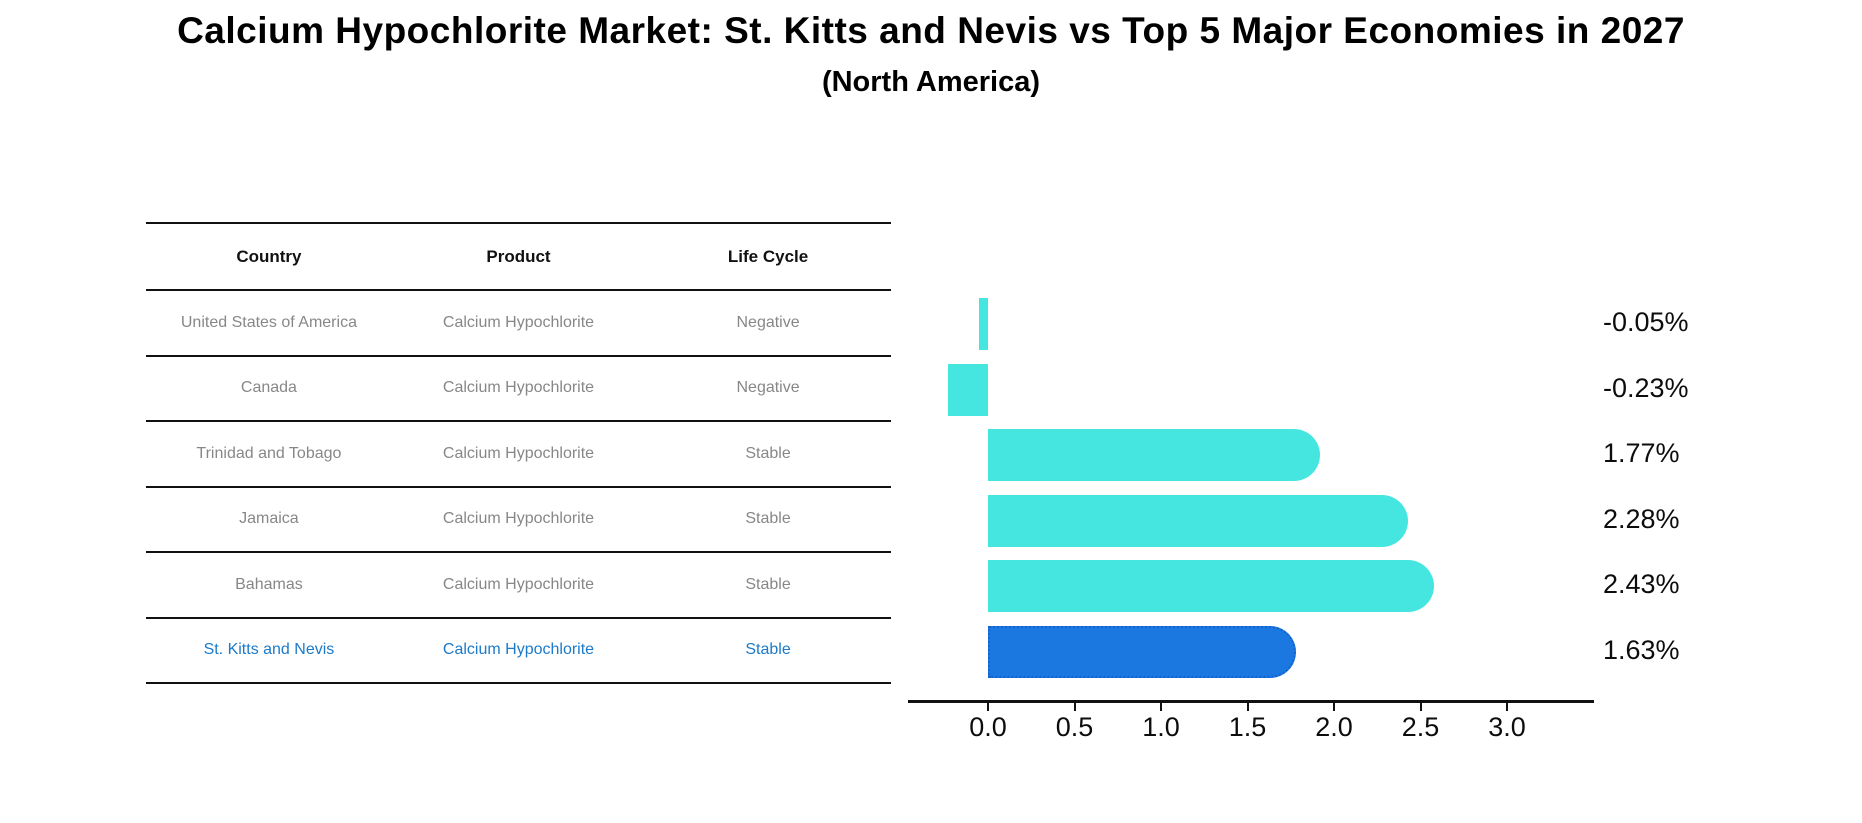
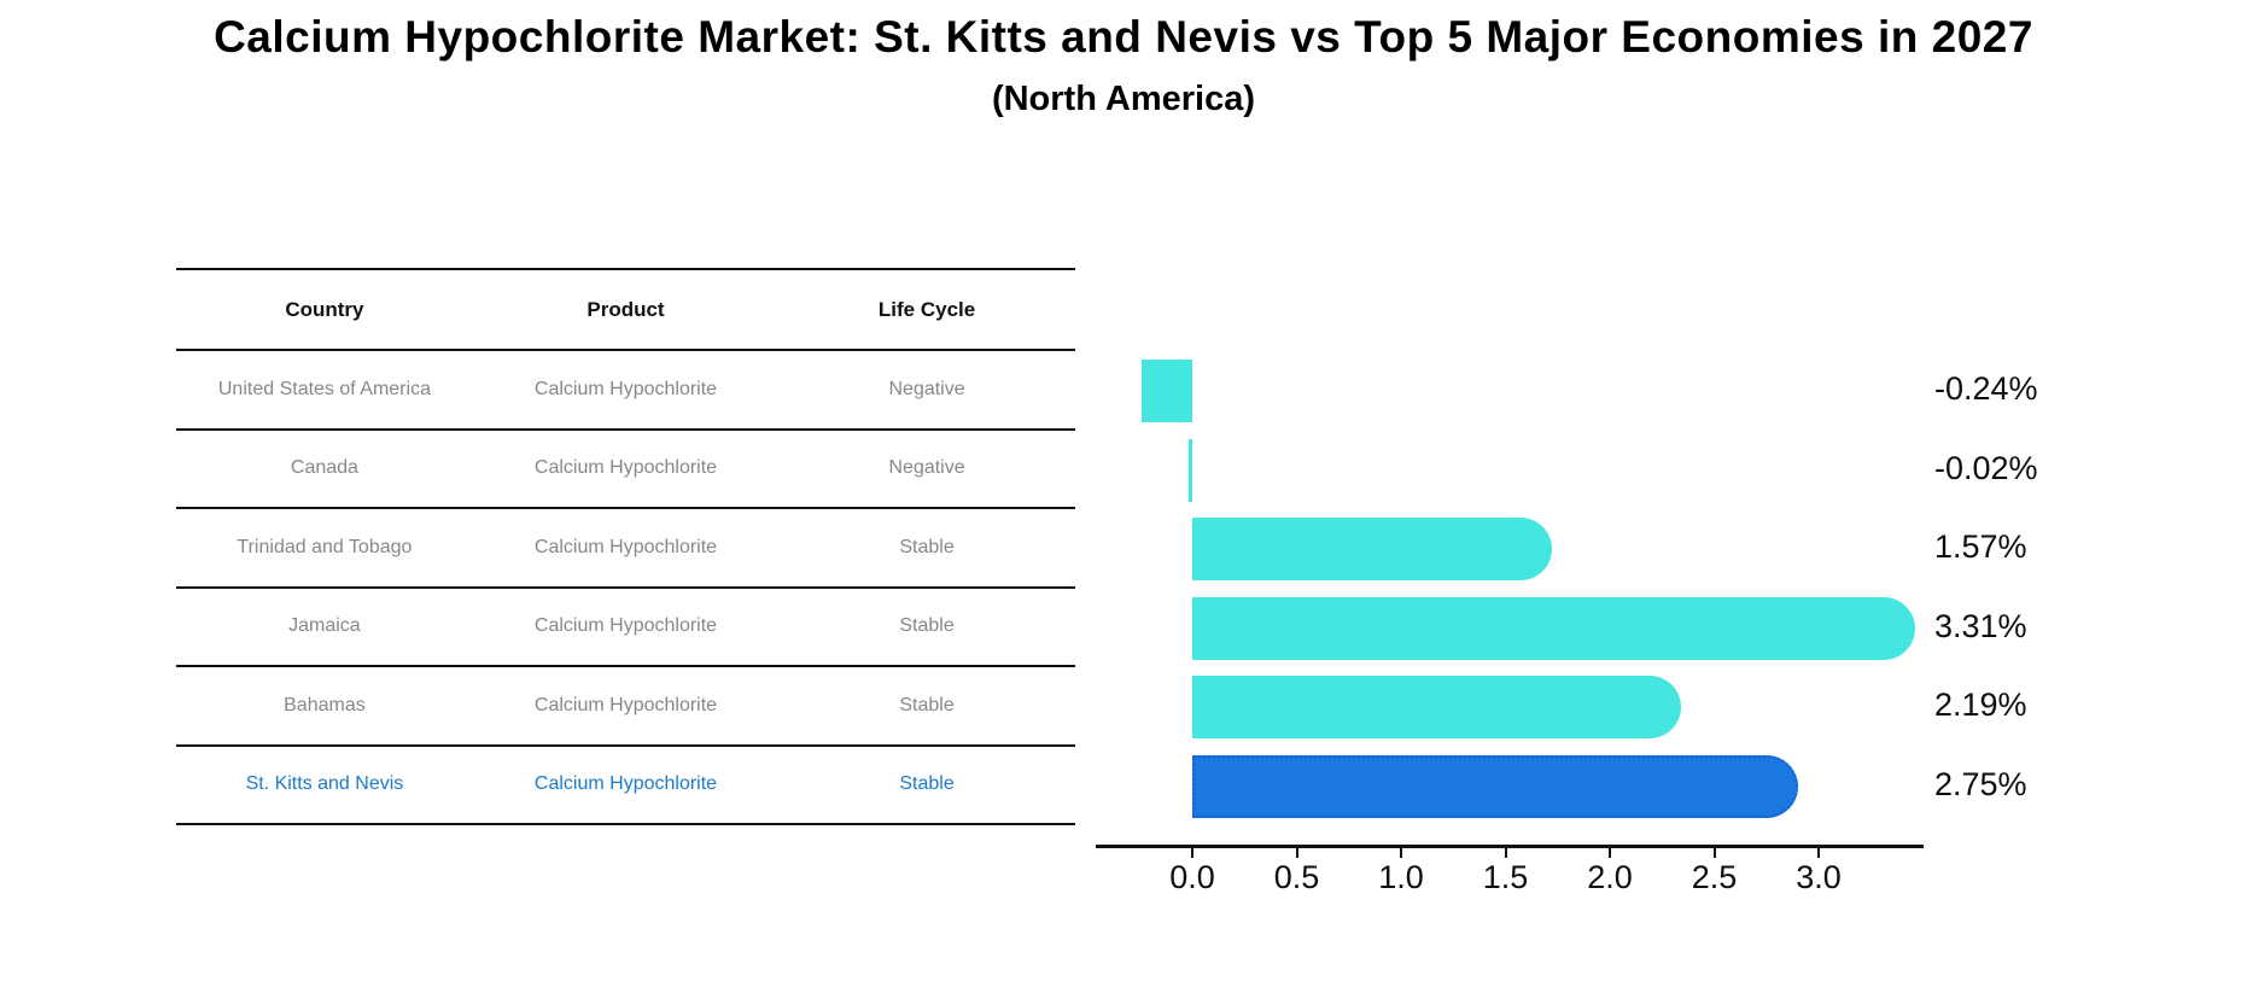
United States of America: -0.05% -> -0.24%
Canada: -0.23% -> -0.02%
Trinidad and Tobago: 1.77% -> 1.57%
Jamaica: 2.28% -> 3.31%
Bahamas: 2.43% -> 2.19%
St. Kitts and Nevis: 1.63% -> 2.75%
